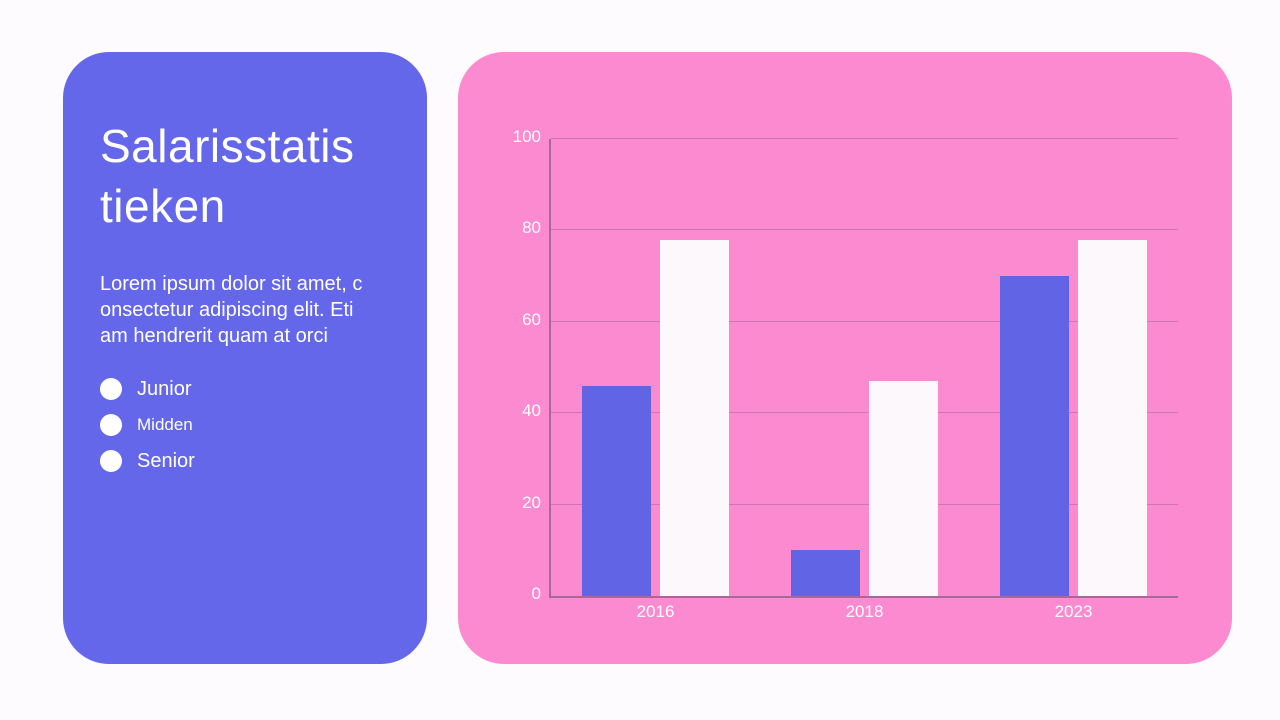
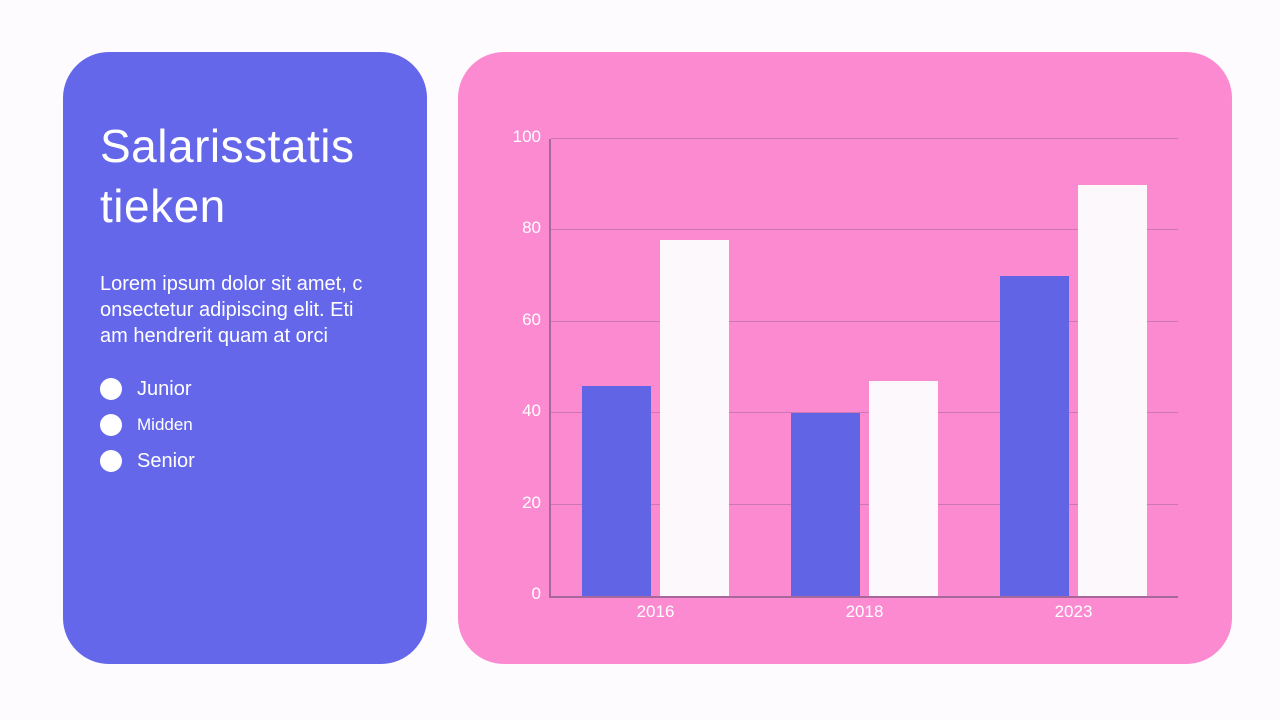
Junior/2018: 10 -> 40
Senior/2023: 78 -> 90
